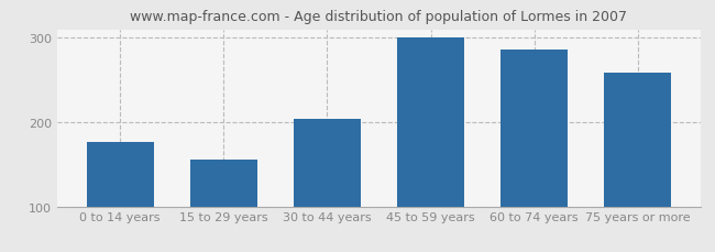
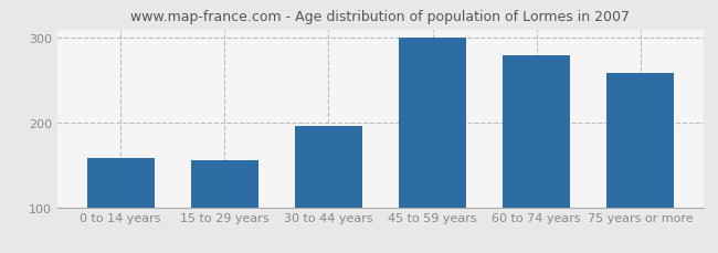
0 to 14 years: 176 -> 158
30 to 44 years: 204 -> 196
60 to 74 years: 286 -> 279
